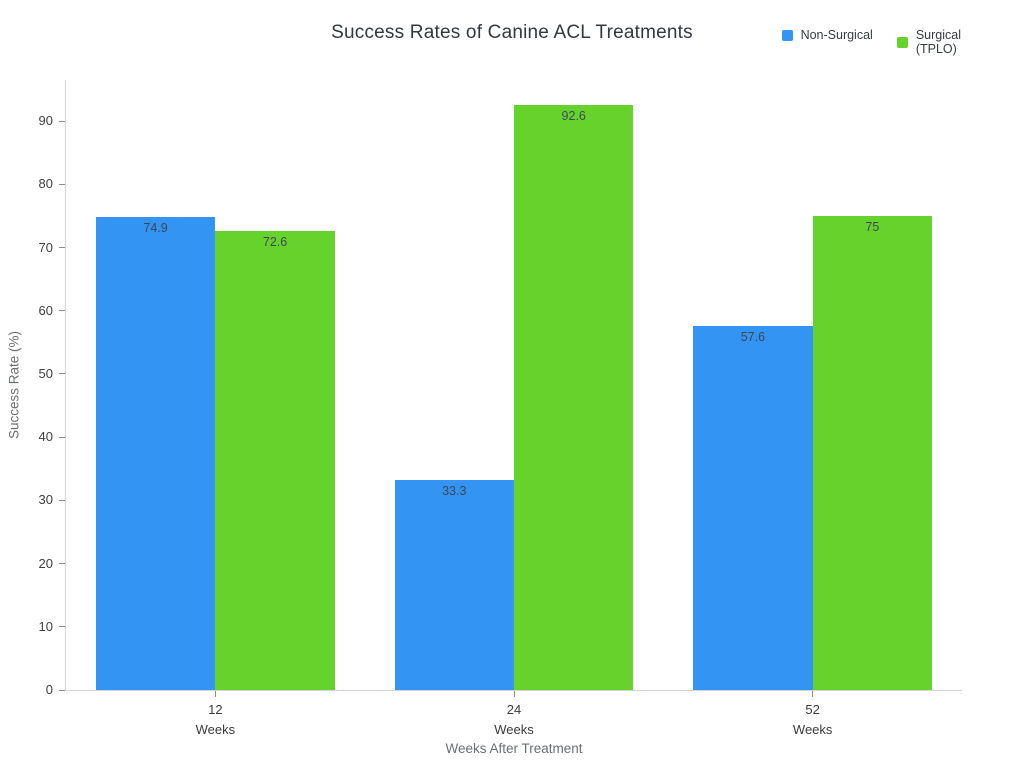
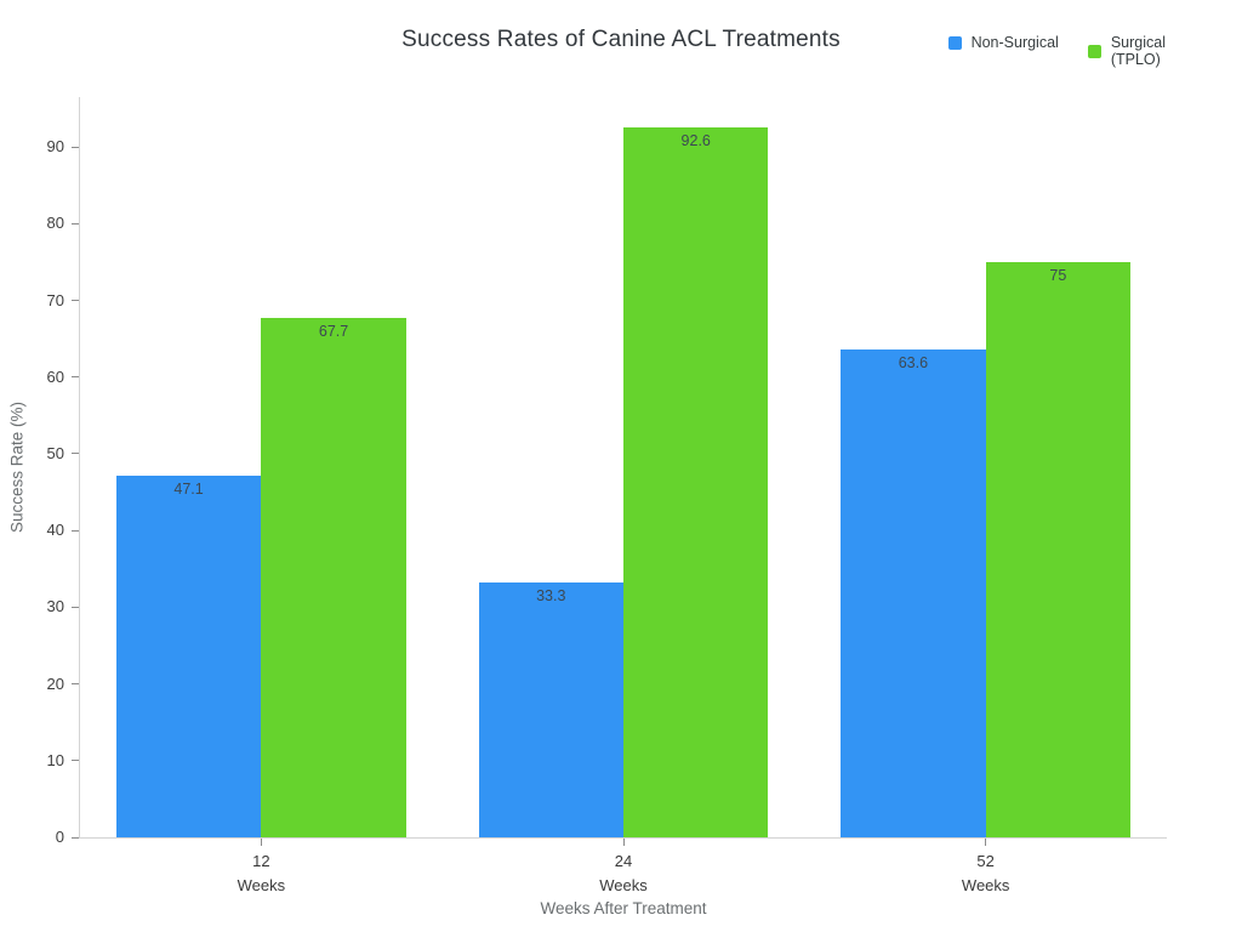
Non-Surgical/12 Weeks: 74.9 -> 47.1
Surgical (TPLO)/12 Weeks: 72.6 -> 67.7
Non-Surgical/52 Weeks: 57.6 -> 63.6
